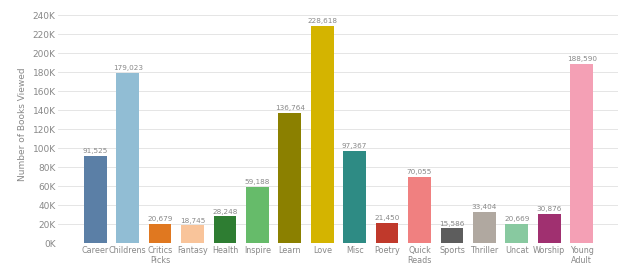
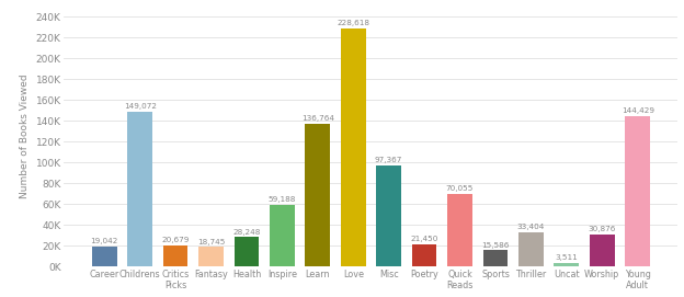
Career: 91,525 -> 19,042
Childrens: 179,023 -> 149,072
Uncat: 20,669 -> 3,511
Young Adult: 188,590 -> 144,429
